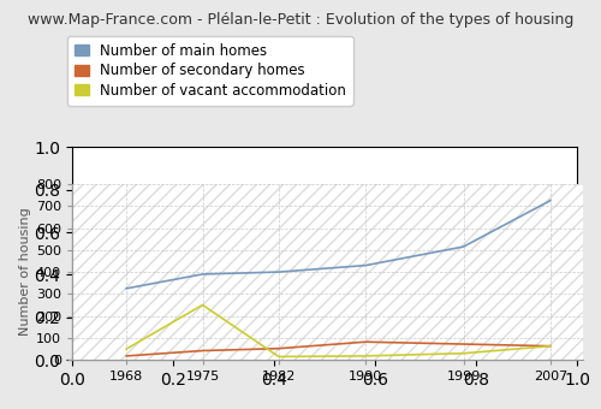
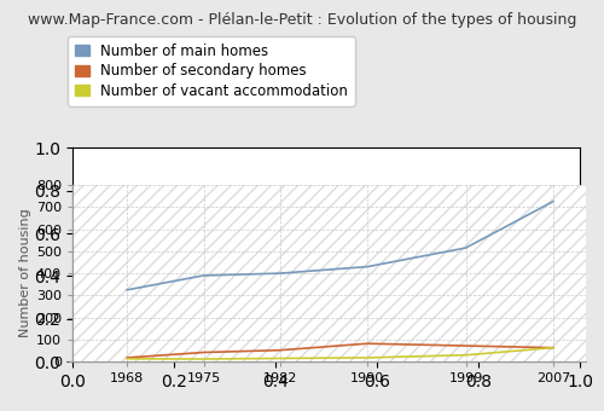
Number of vacant accommodation/1968: 50 -> 10
Number of vacant accommodation/1975: 250 -> 10
